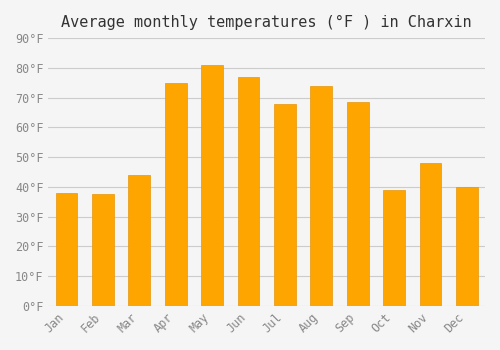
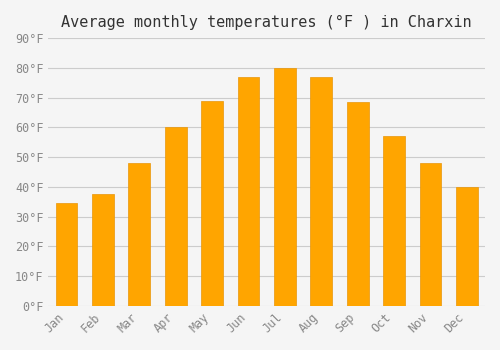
Jan: 38.0°F -> 34.5°F
Mar: 44.0°F -> 48.0°F
Apr: 75.0°F -> 60.0°F
May: 81.0°F -> 69.0°F
Jul: 68.0°F -> 80.0°F
Aug: 74.0°F -> 77.0°F
Oct: 39.0°F -> 57.0°F
